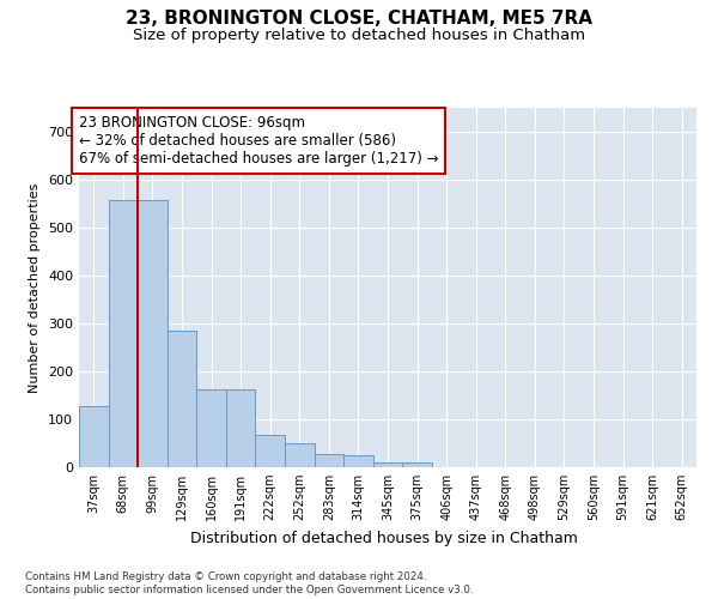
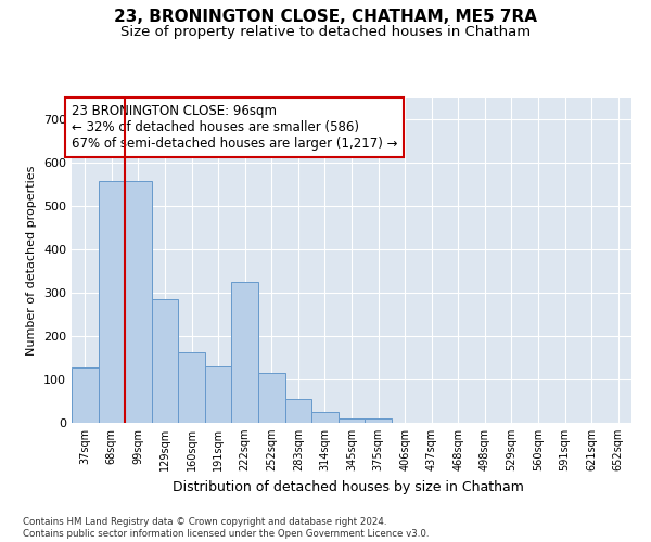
191sqm: 163 -> 130
222sqm: 68 -> 325
252sqm: 50 -> 115
283sqm: 28 -> 55
